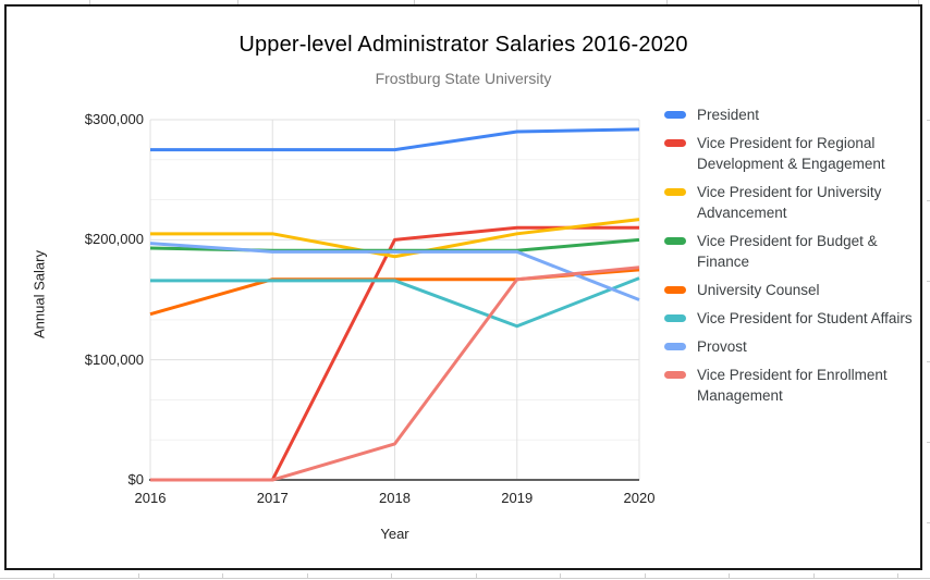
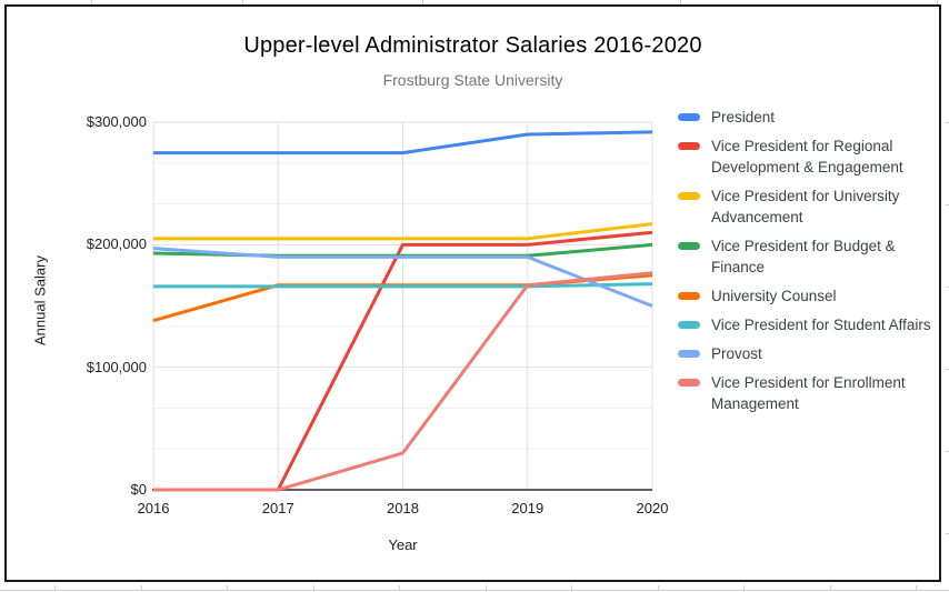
Vice President for University Advancement/2018: $186000 -> $205000
Vice President for Regional Development & Engagement/2019: $210000 -> $200000
Vice President for Student Affairs/2019: $128000 -> $166000
